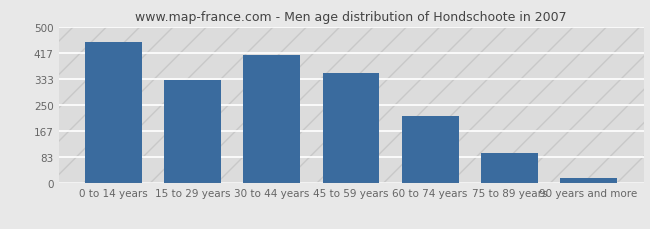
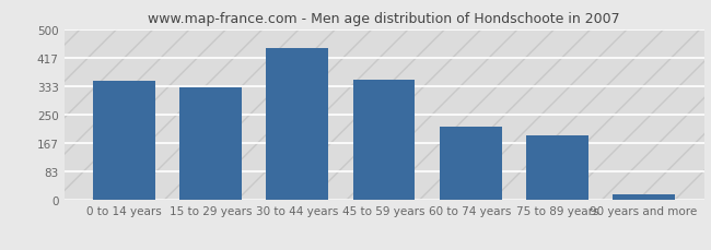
0 to 14 years: 450 -> 350
30 to 44 years: 408 -> 445
75 to 89 years: 95 -> 190
